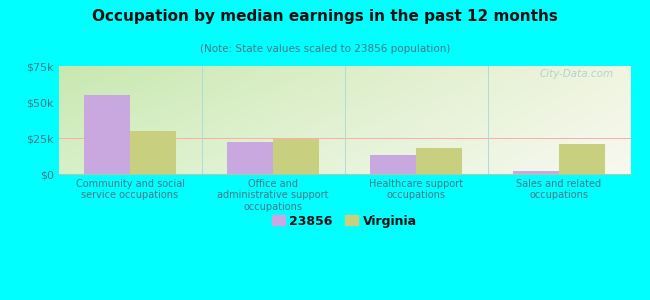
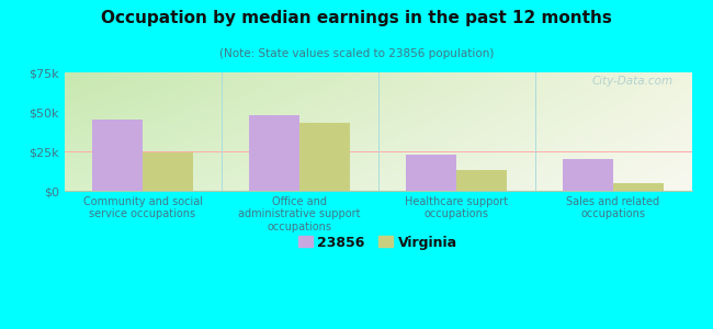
23856/Community and social service occupations: $55k -> $45k
Virginia/Community and social service occupations: $30k -> $24k
23856/Office and administrative support occupations: $22k -> $48k
Virginia/Office and administrative support occupations: $24k -> $43k
23856/Healthcare support occupations: $13k -> $23k
Virginia/Healthcare support occupations: $18k -> $13k
23856/Sales and related occupations: $2k -> $20k
Virginia/Sales and related occupations: $21k -> $5k
